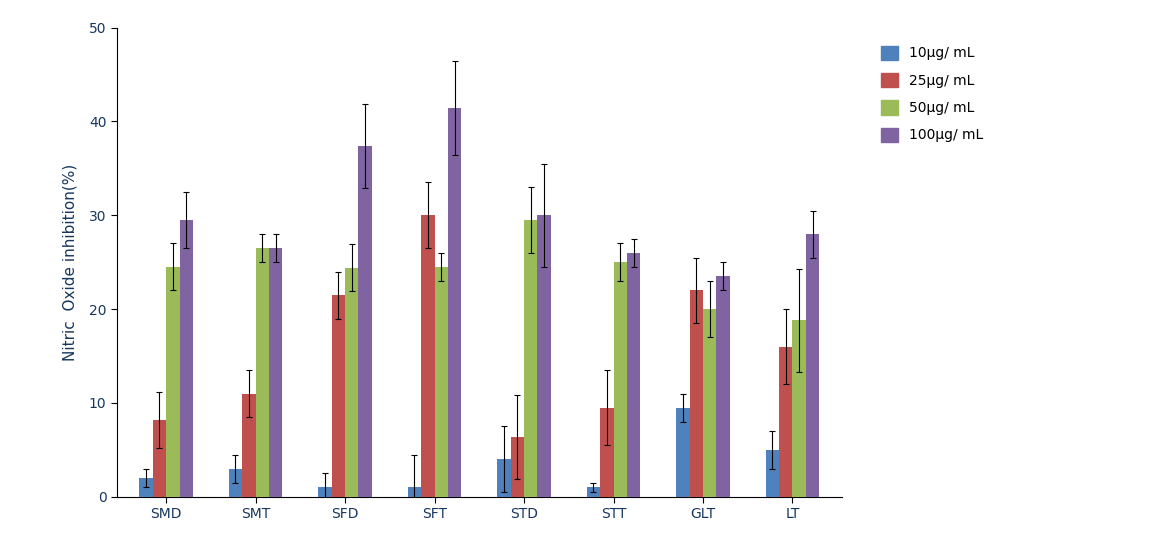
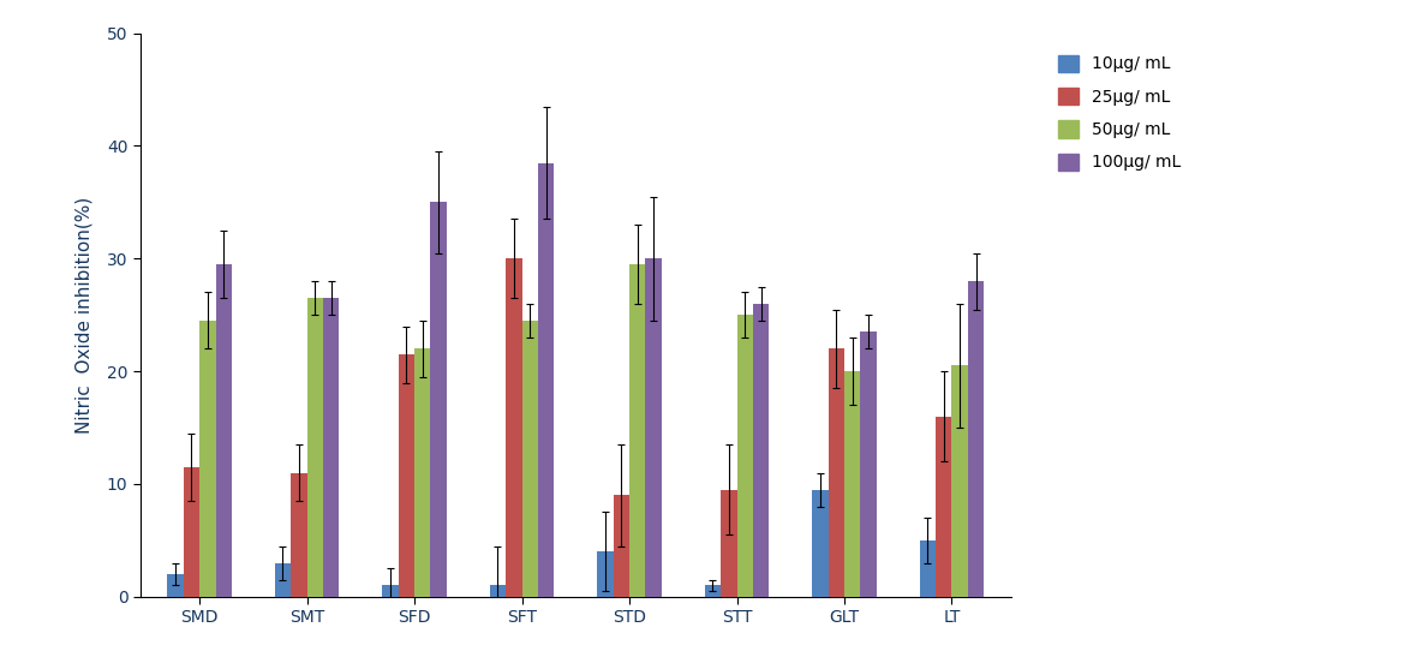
25μg/ mL/SMD: 8.2 -> 11.5
50μg/ mL/SFD: 24.4 -> 22.0
100μg/ mL/SFD: 37.4 -> 35.0
100μg/ mL/SFT: 41.4 -> 38.5
25μg/ mL/STD: 6.4 -> 9.0
50μg/ mL/LT: 18.8 -> 20.5
